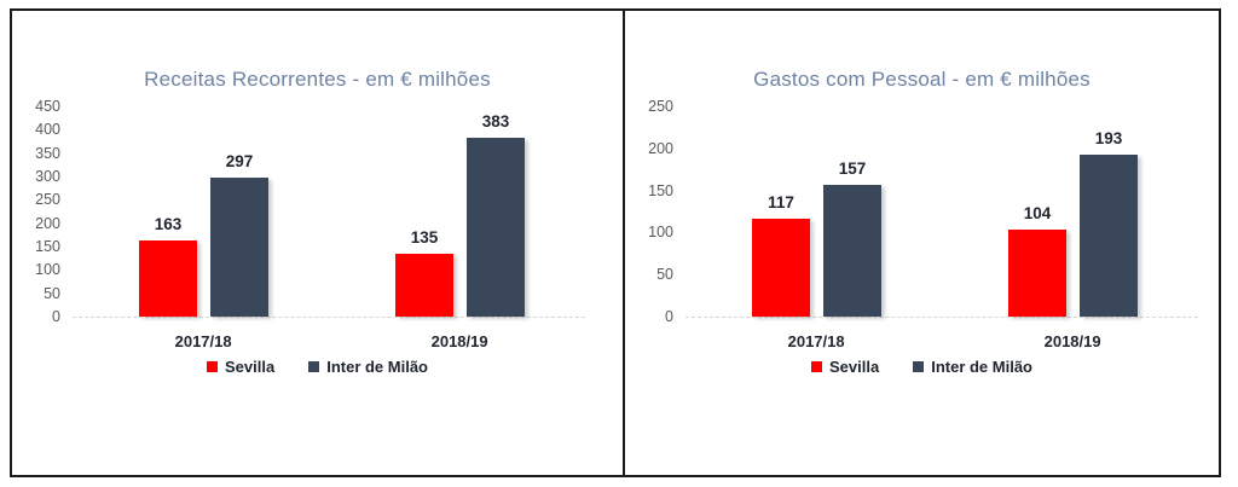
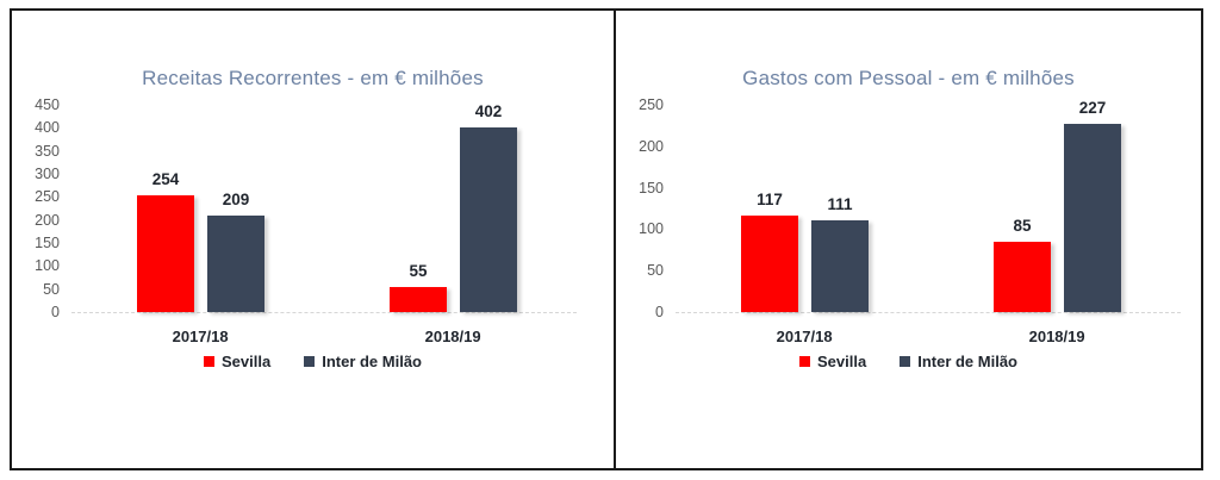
Receitas Recorrentes - em € milhões/Sevilla/2017/18: 163 -> 254
Receitas Recorrentes - em € milhões/Inter de Milão/2017/18: 297 -> 209
Receitas Recorrentes - em € milhões/Sevilla/2018/19: 135 -> 55
Receitas Recorrentes - em € milhões/Inter de Milão/2018/19: 383 -> 402
Gastos com Pessoal - em € milhões/Inter de Milão/2017/18: 157 -> 111
Gastos com Pessoal - em € milhões/Sevilla/2018/19: 104 -> 85
Gastos com Pessoal - em € milhões/Inter de Milão/2018/19: 193 -> 227
